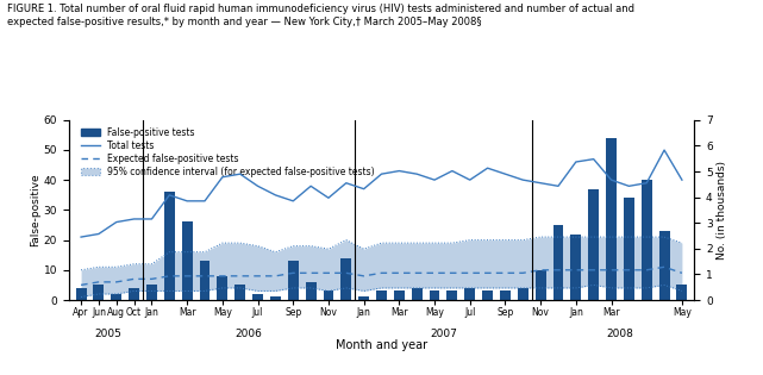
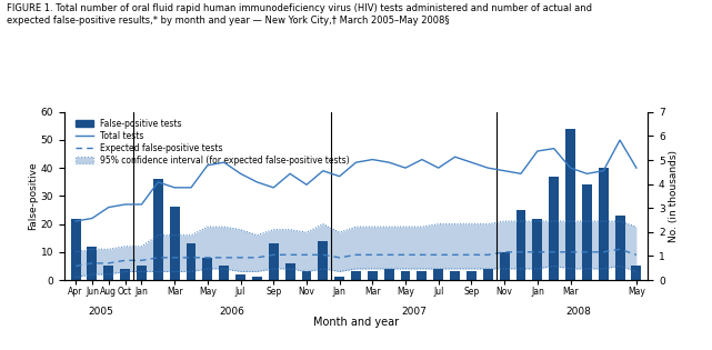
False-positive tests/Apr: 4 -> 22
False-positive tests/Jun: 5 -> 12
False-positive tests/Aug: 2 -> 5
